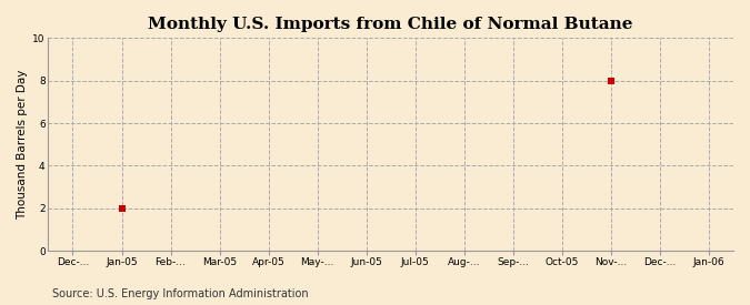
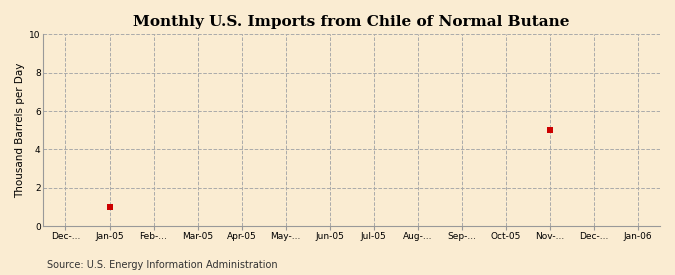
Jan-05: 2 -> 1
Nov-...: 8 -> 5
